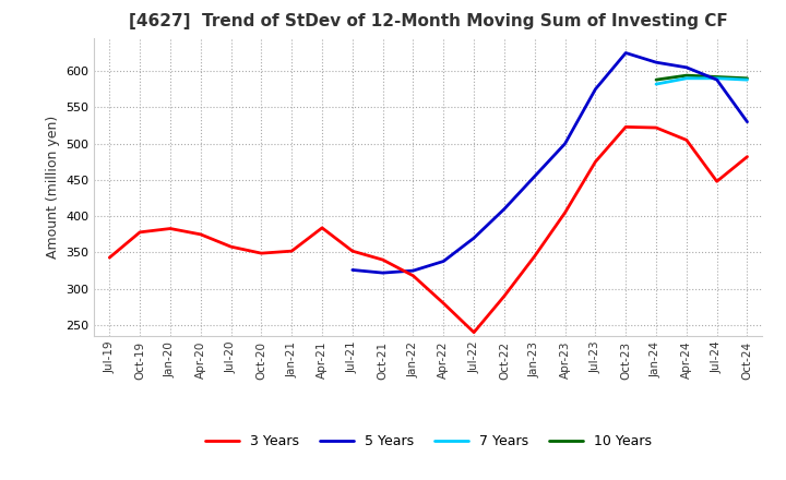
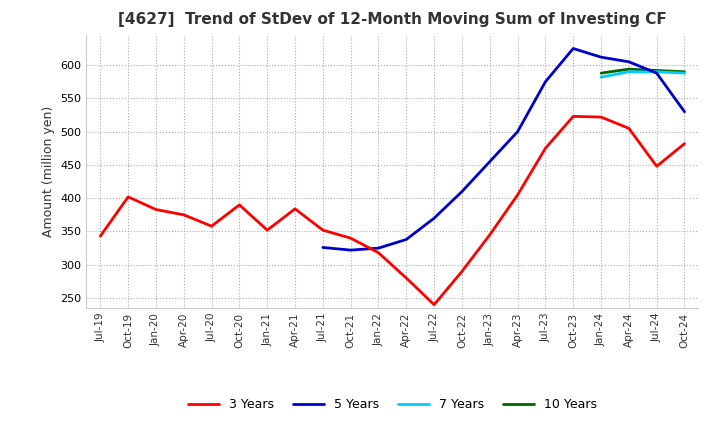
3 Years/Oct-19: 378 -> 402
3 Years/Oct-20: 349 -> 390
